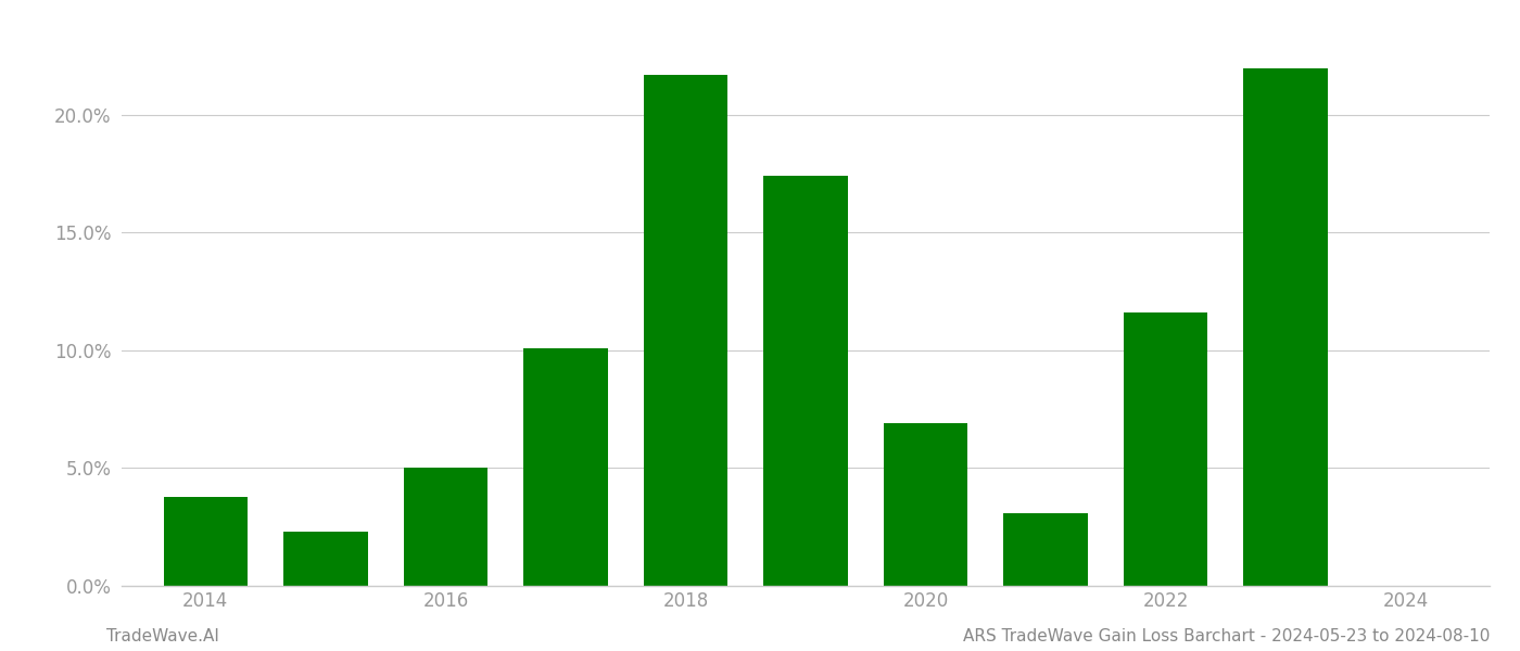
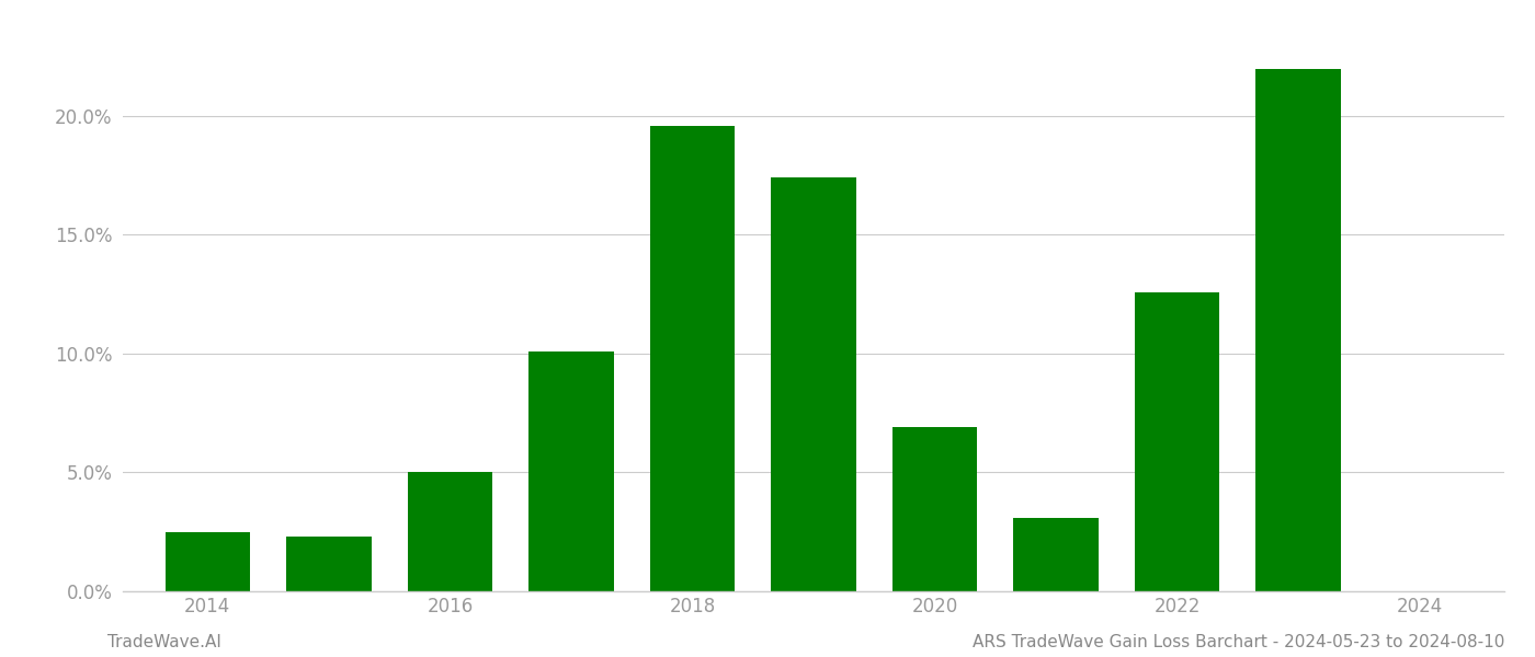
2014: 3.8% -> 2.5%
2018: 21.7% -> 19.6%
2022: 11.6% -> 12.6%
